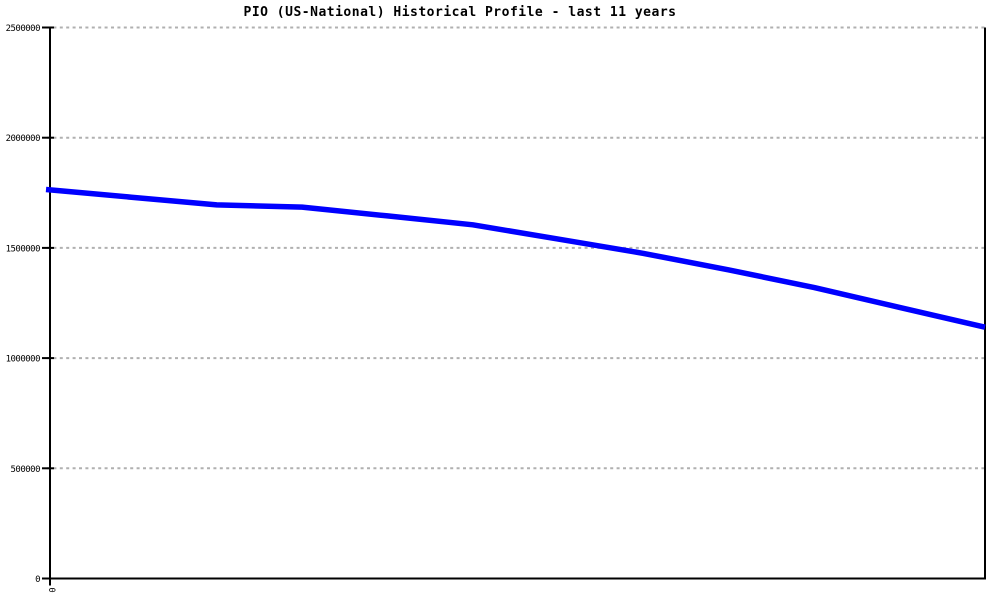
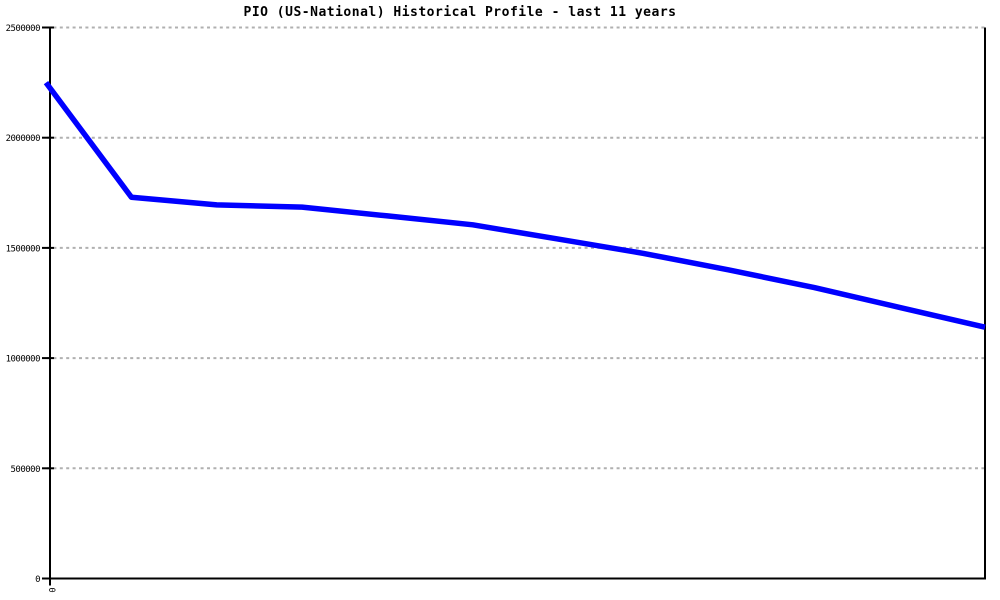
0: 1760000 -> 2250000
